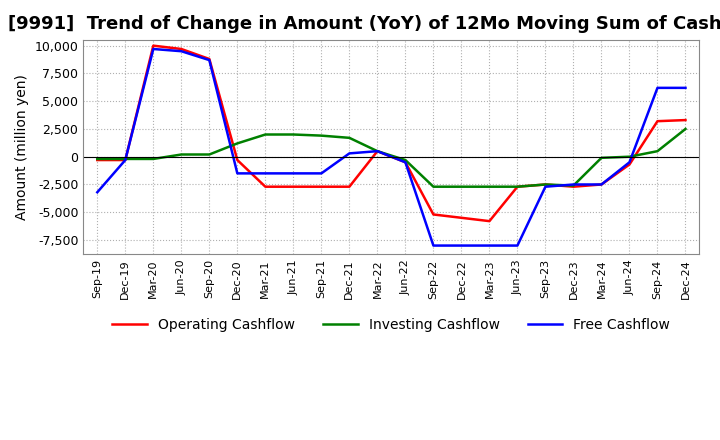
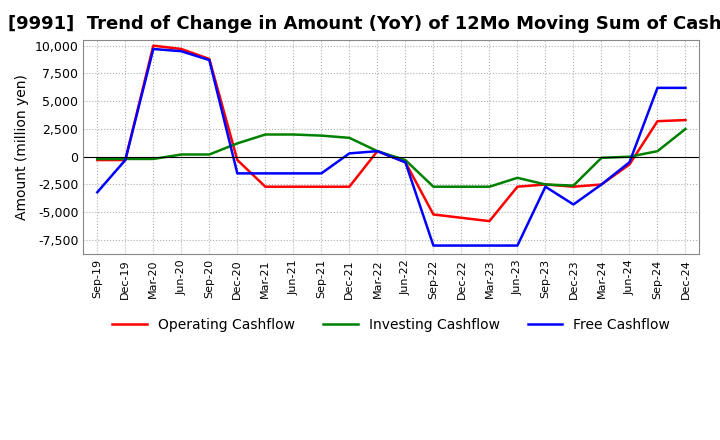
Investing Cashflow/Jun-23: -2,700 -> -1,900
Free Cashflow/Dec-23: -2,500 -> -4,300
